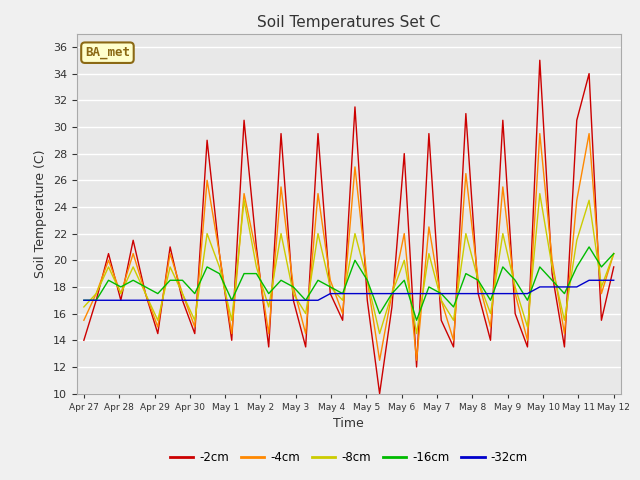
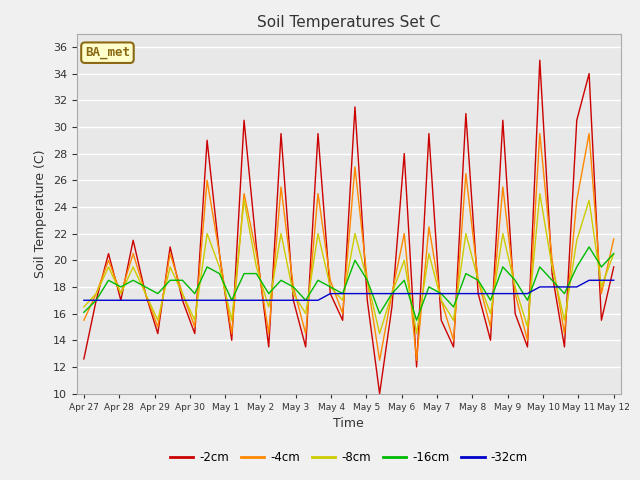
-2cm/Apr 27: 14.0 -> 12.6
-16cm/Apr 27: 17.0 -> 16.1
-4cm/May 12: 20.5 -> 21.6
